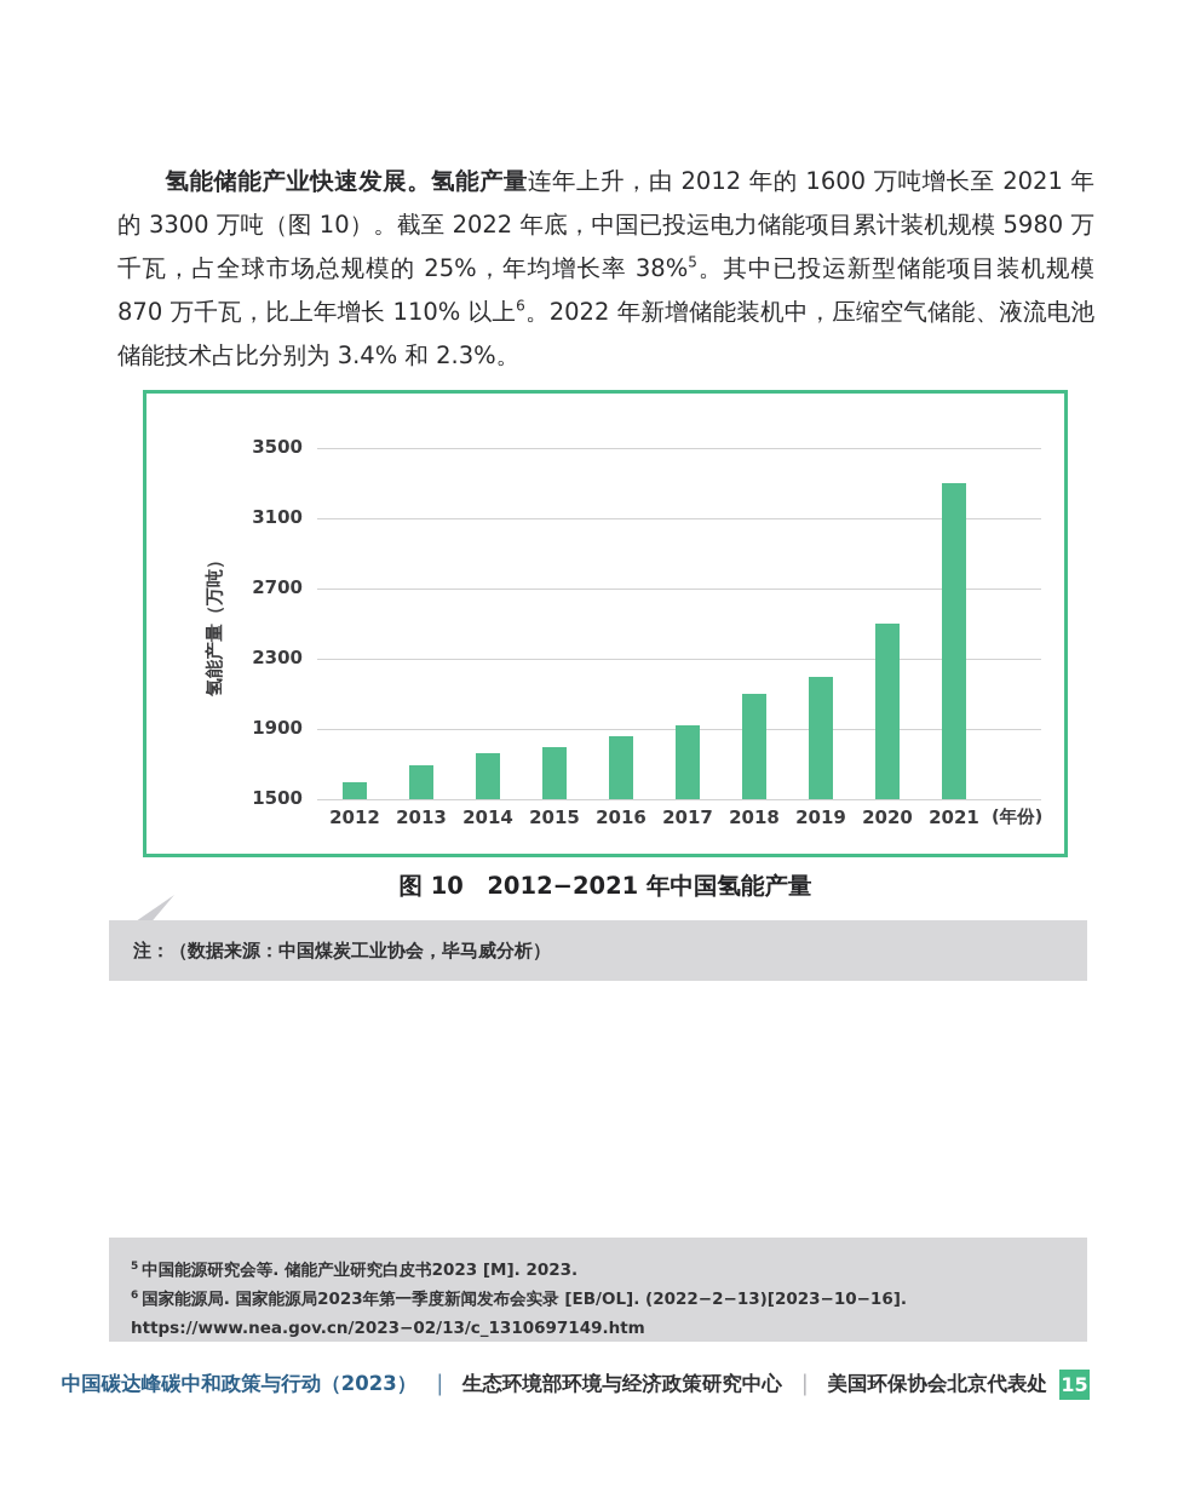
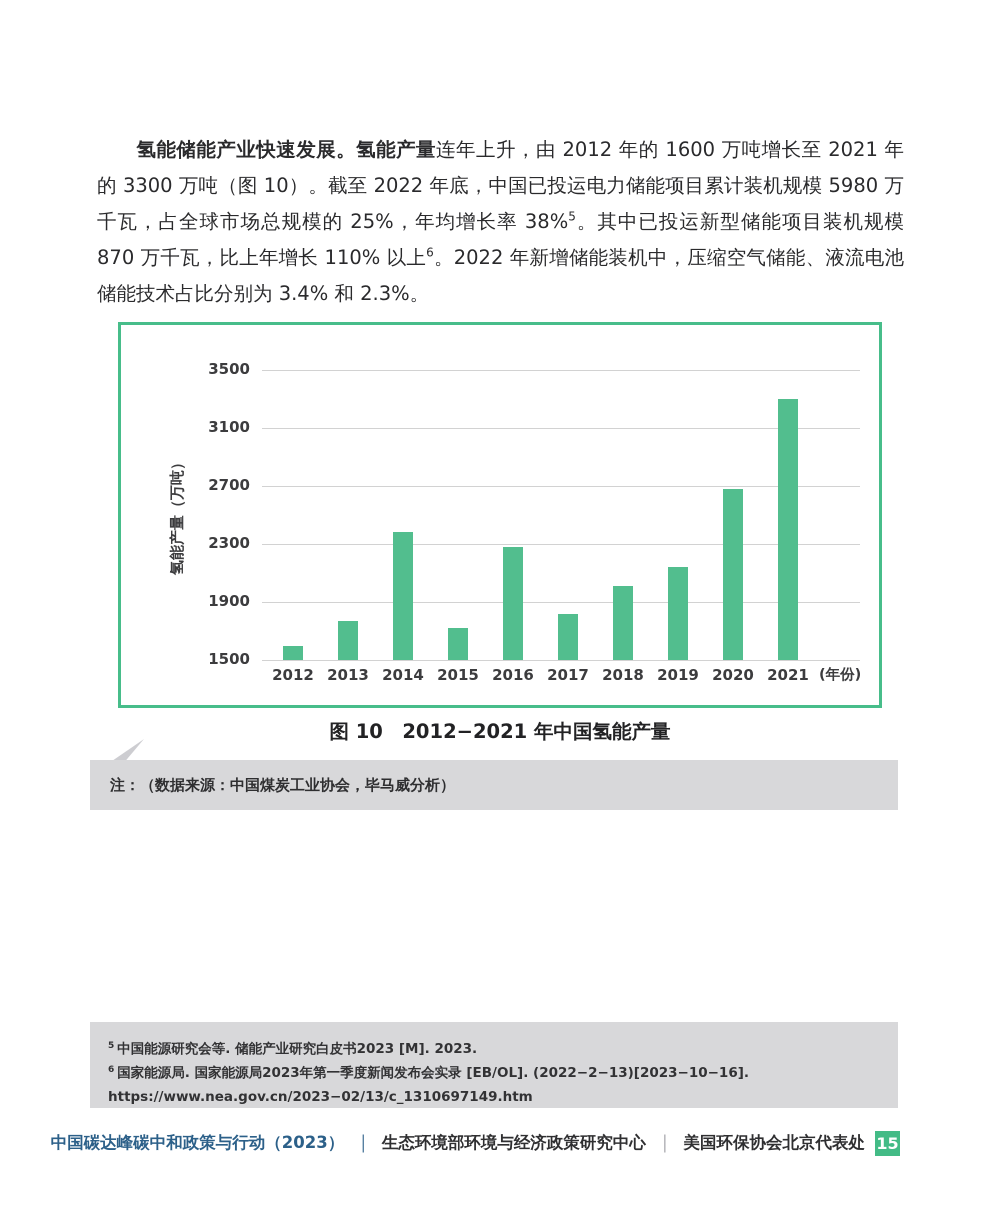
2013: 1690 -> 1770
2014: 1760 -> 2380
2015: 1800 -> 1720
2016: 1860 -> 2280
2017: 1920 -> 1820
2018: 2100 -> 2010
2019: 2200 -> 2140
2020: 2500 -> 2680
